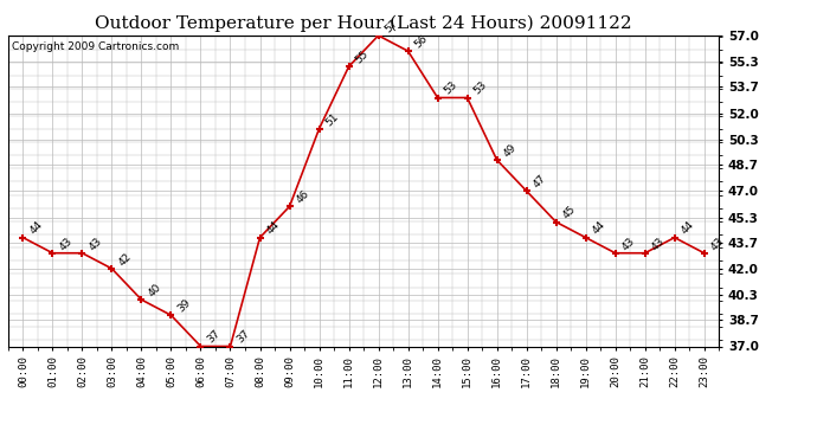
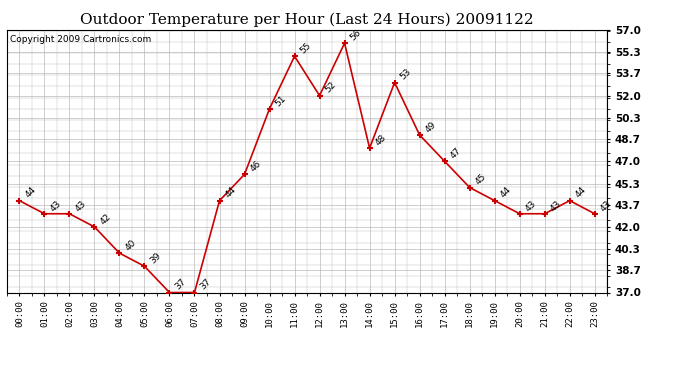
12:00: 57 -> 52
14:00: 53 -> 48
